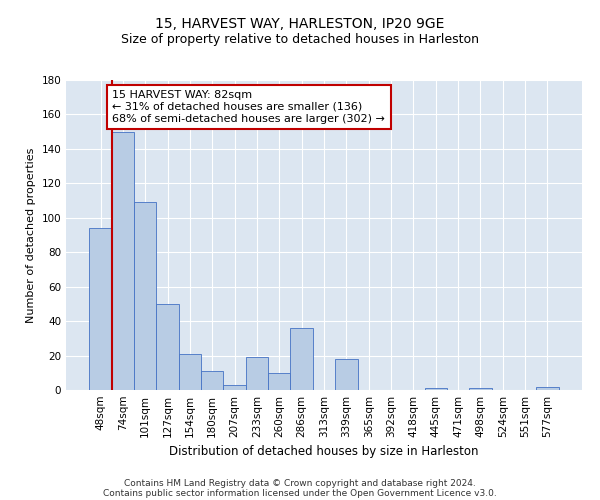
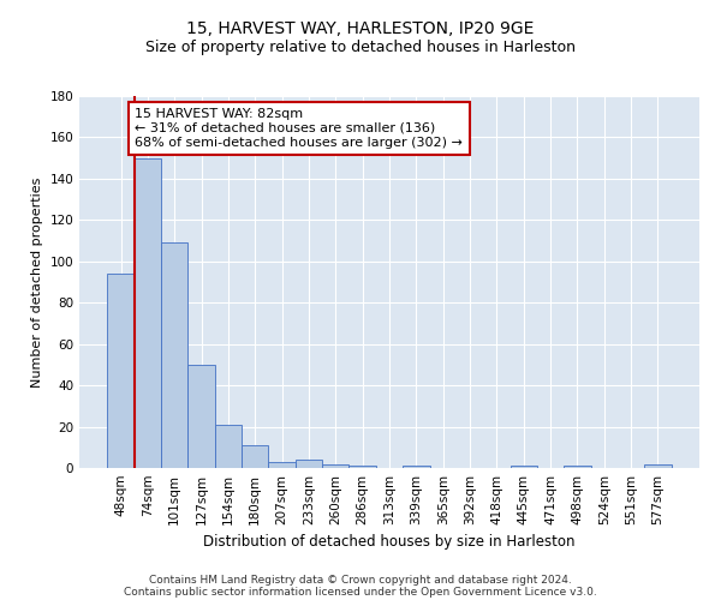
233sqm: 19 -> 4
260sqm: 10 -> 2
286sqm: 36 -> 1
339sqm: 18 -> 1
